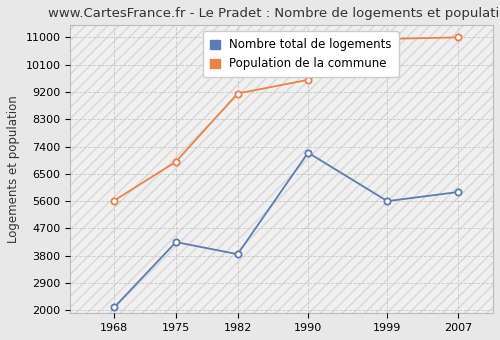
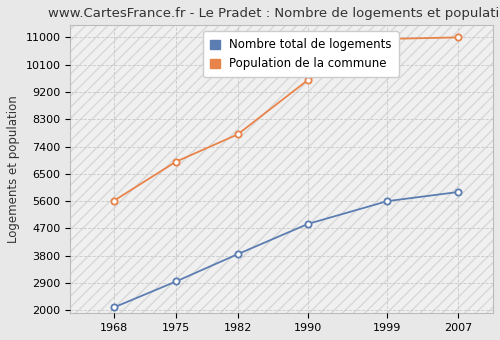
Nombre total de logements/1975: 4250 -> 2950
Population de la commune/1982: 9150 -> 7800
Nombre total de logements/1990: 7200 -> 4850
